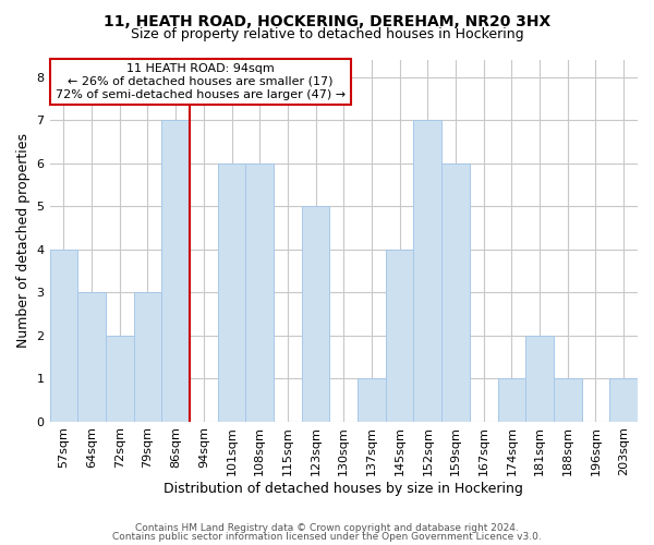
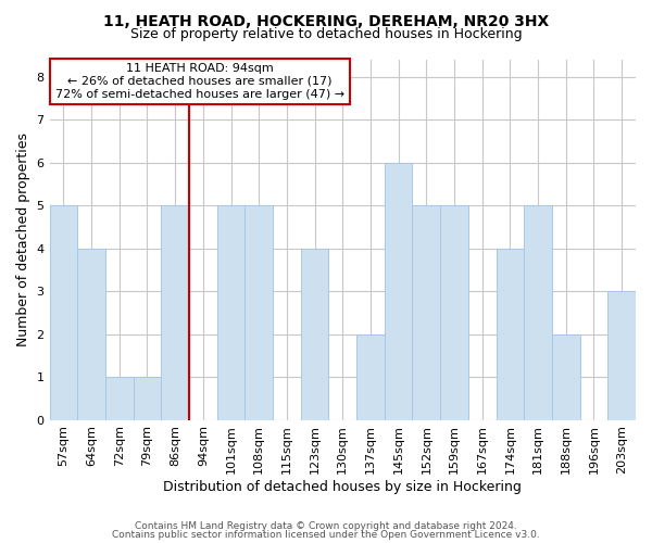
57sqm: 4 -> 5
64sqm: 3 -> 4
72sqm: 2 -> 1
79sqm: 3 -> 1
86sqm: 7 -> 5
101sqm: 6 -> 5
108sqm: 6 -> 5
123sqm: 5 -> 4
137sqm: 1 -> 2
145sqm: 4 -> 6
152sqm: 7 -> 5
159sqm: 6 -> 5
174sqm: 1 -> 4
181sqm: 2 -> 5
188sqm: 1 -> 2
203sqm: 1 -> 3
